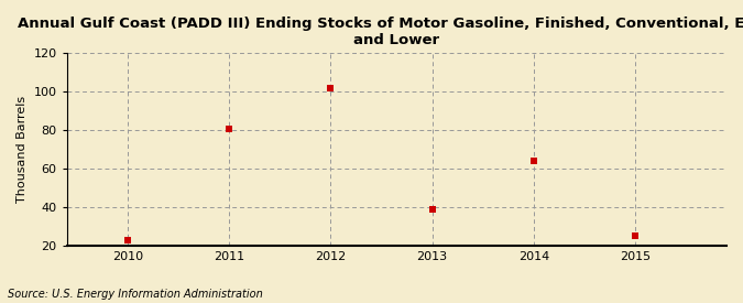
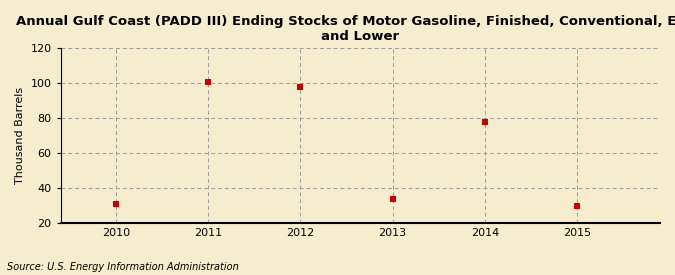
2010: 23 -> 31
2011: 81 -> 101
2012: 102 -> 98
2013: 39 -> 34
2014: 64 -> 78
2015: 25 -> 30
